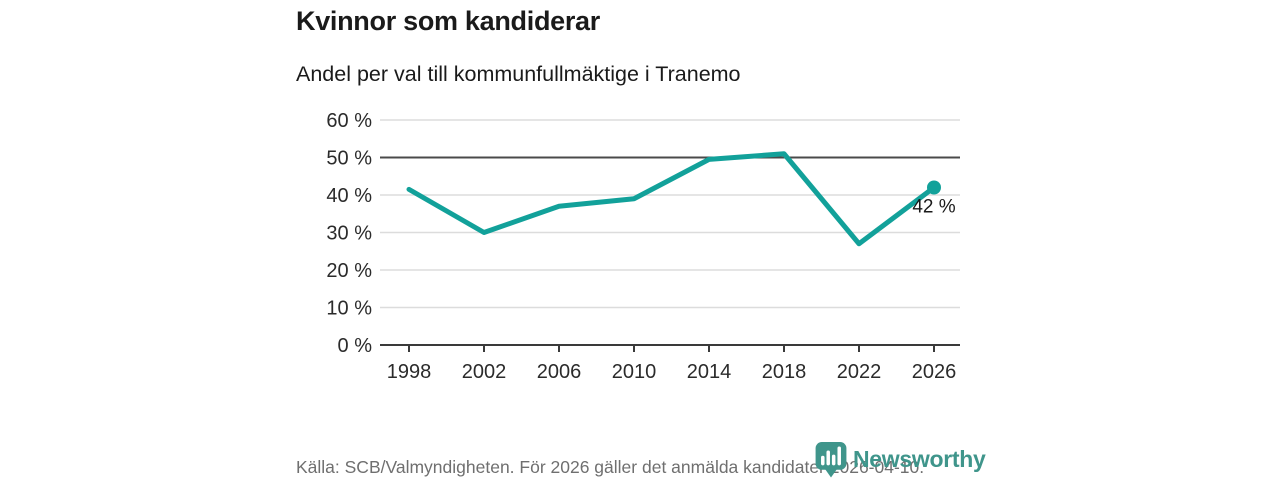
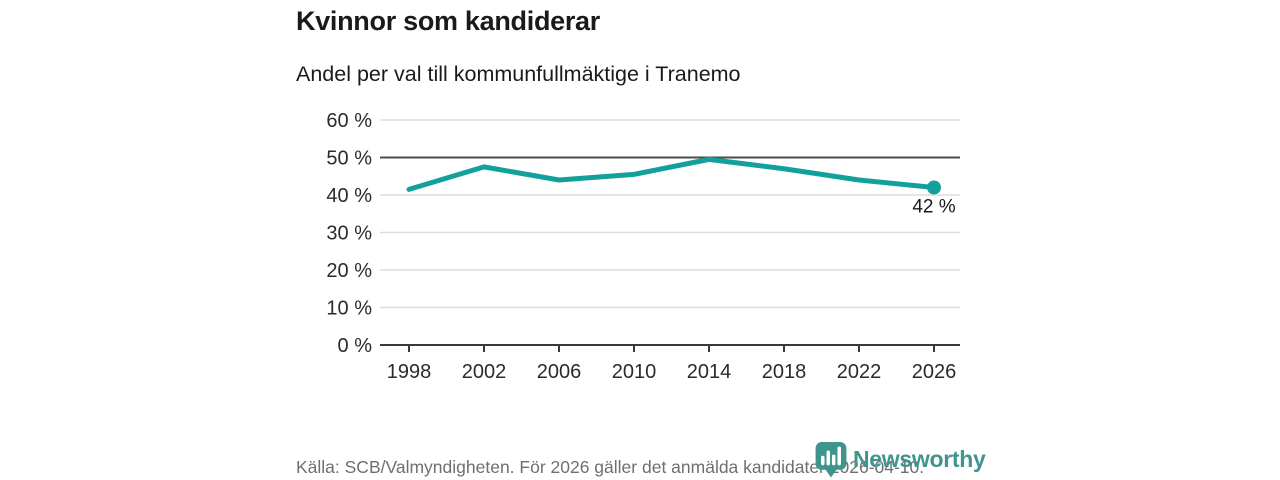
2002: 30% -> 48%
2006: 37% -> 44%
2010: 39% -> 46%
2018: 51% -> 47%
2022: 27% -> 44%
